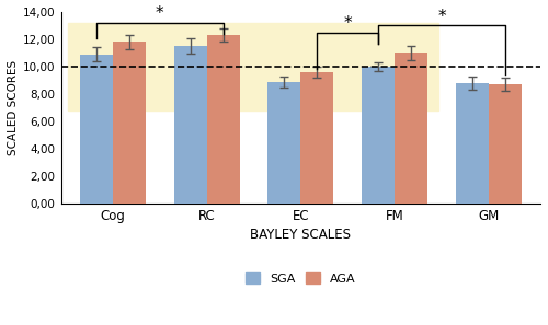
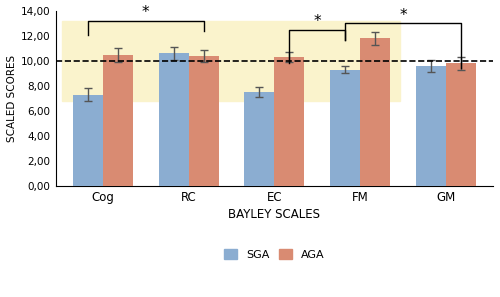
SGA/Cog: 10,9 -> 7,3
AGA/Cog: 11,8 -> 10,5
SGA/RC: 11,5 -> 10,6
AGA/RC: 12,3 -> 10,4
SGA/EC: 8,9 -> 7,5
AGA/EC: 9,6 -> 10,3
SGA/FM: 10,0 -> 9,3
AGA/FM: 11,0 -> 11,8
SGA/GM: 8,8 -> 9,6
AGA/GM: 8,7 -> 9,8
